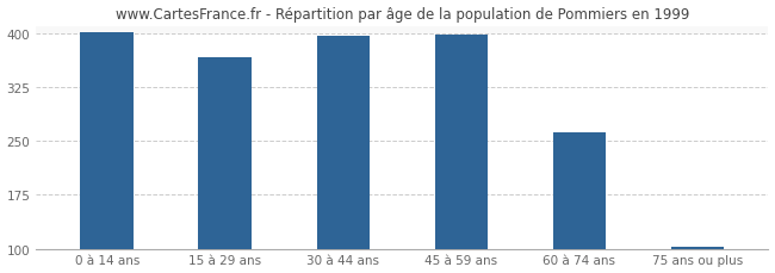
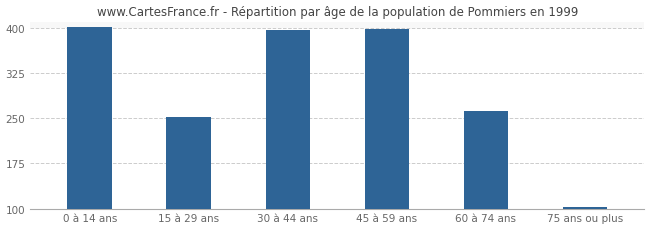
15 à 29 ans: 366 -> 252
